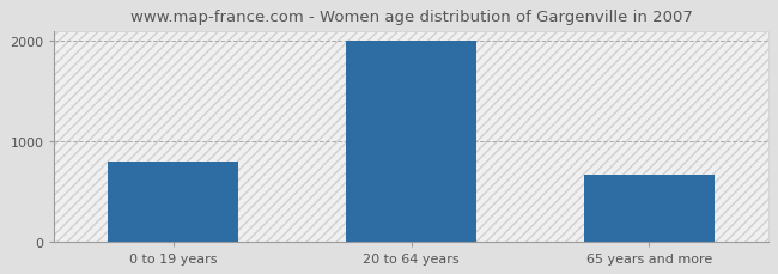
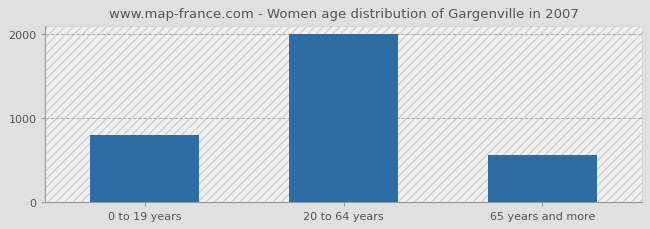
65 years and more: 660 -> 560
